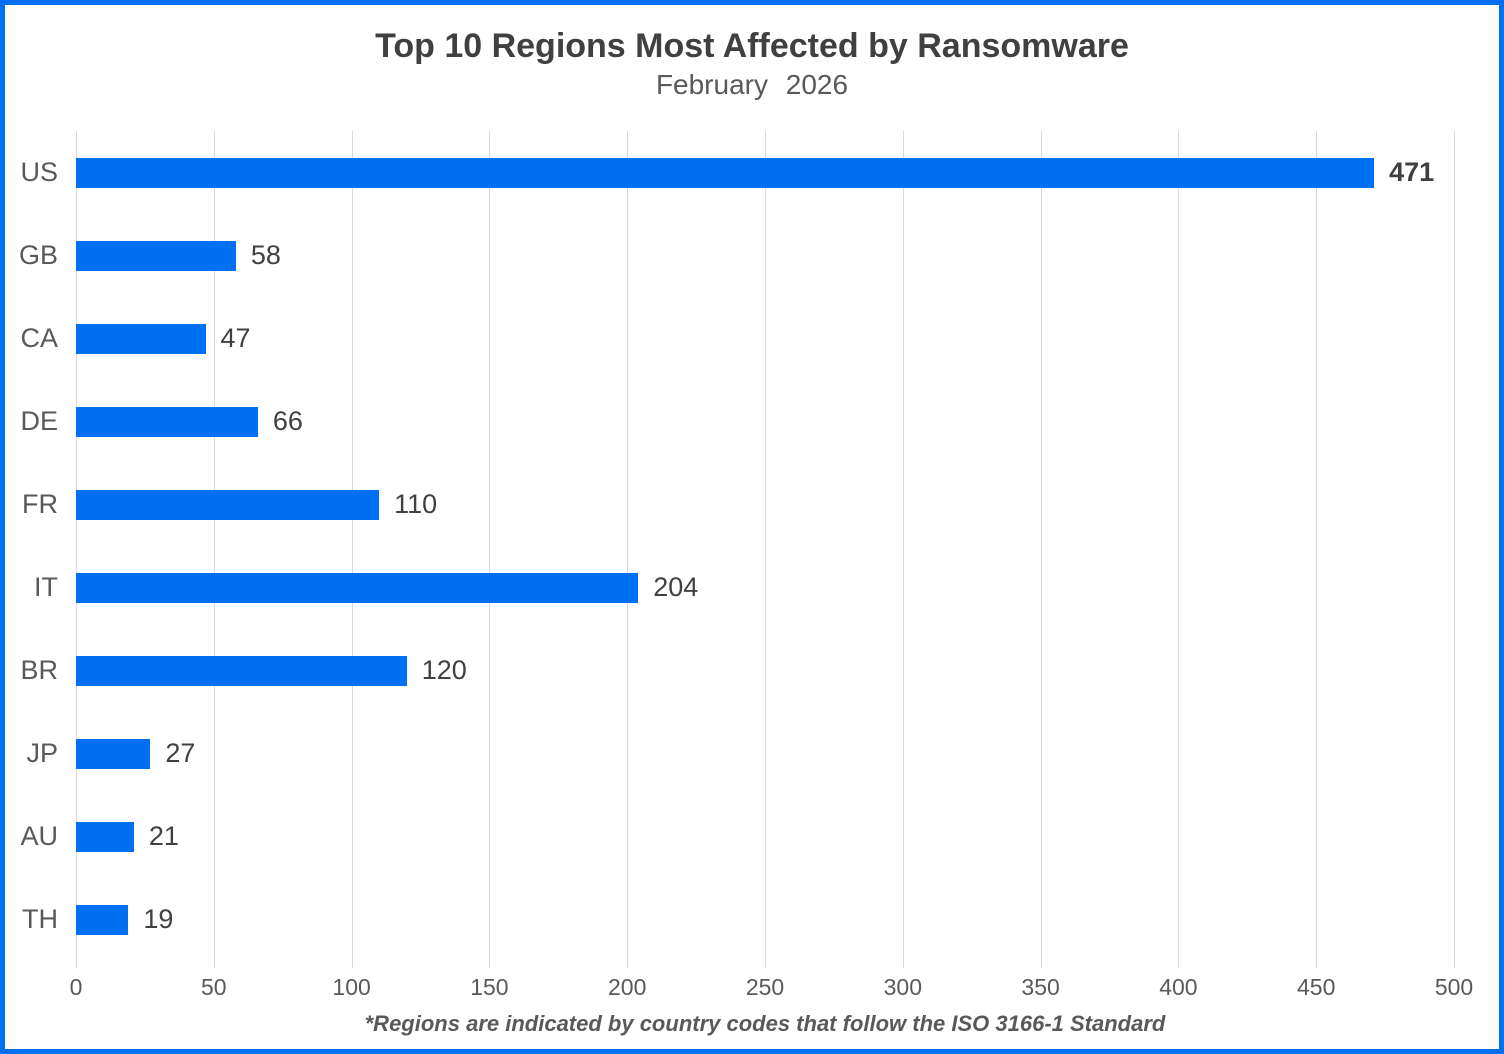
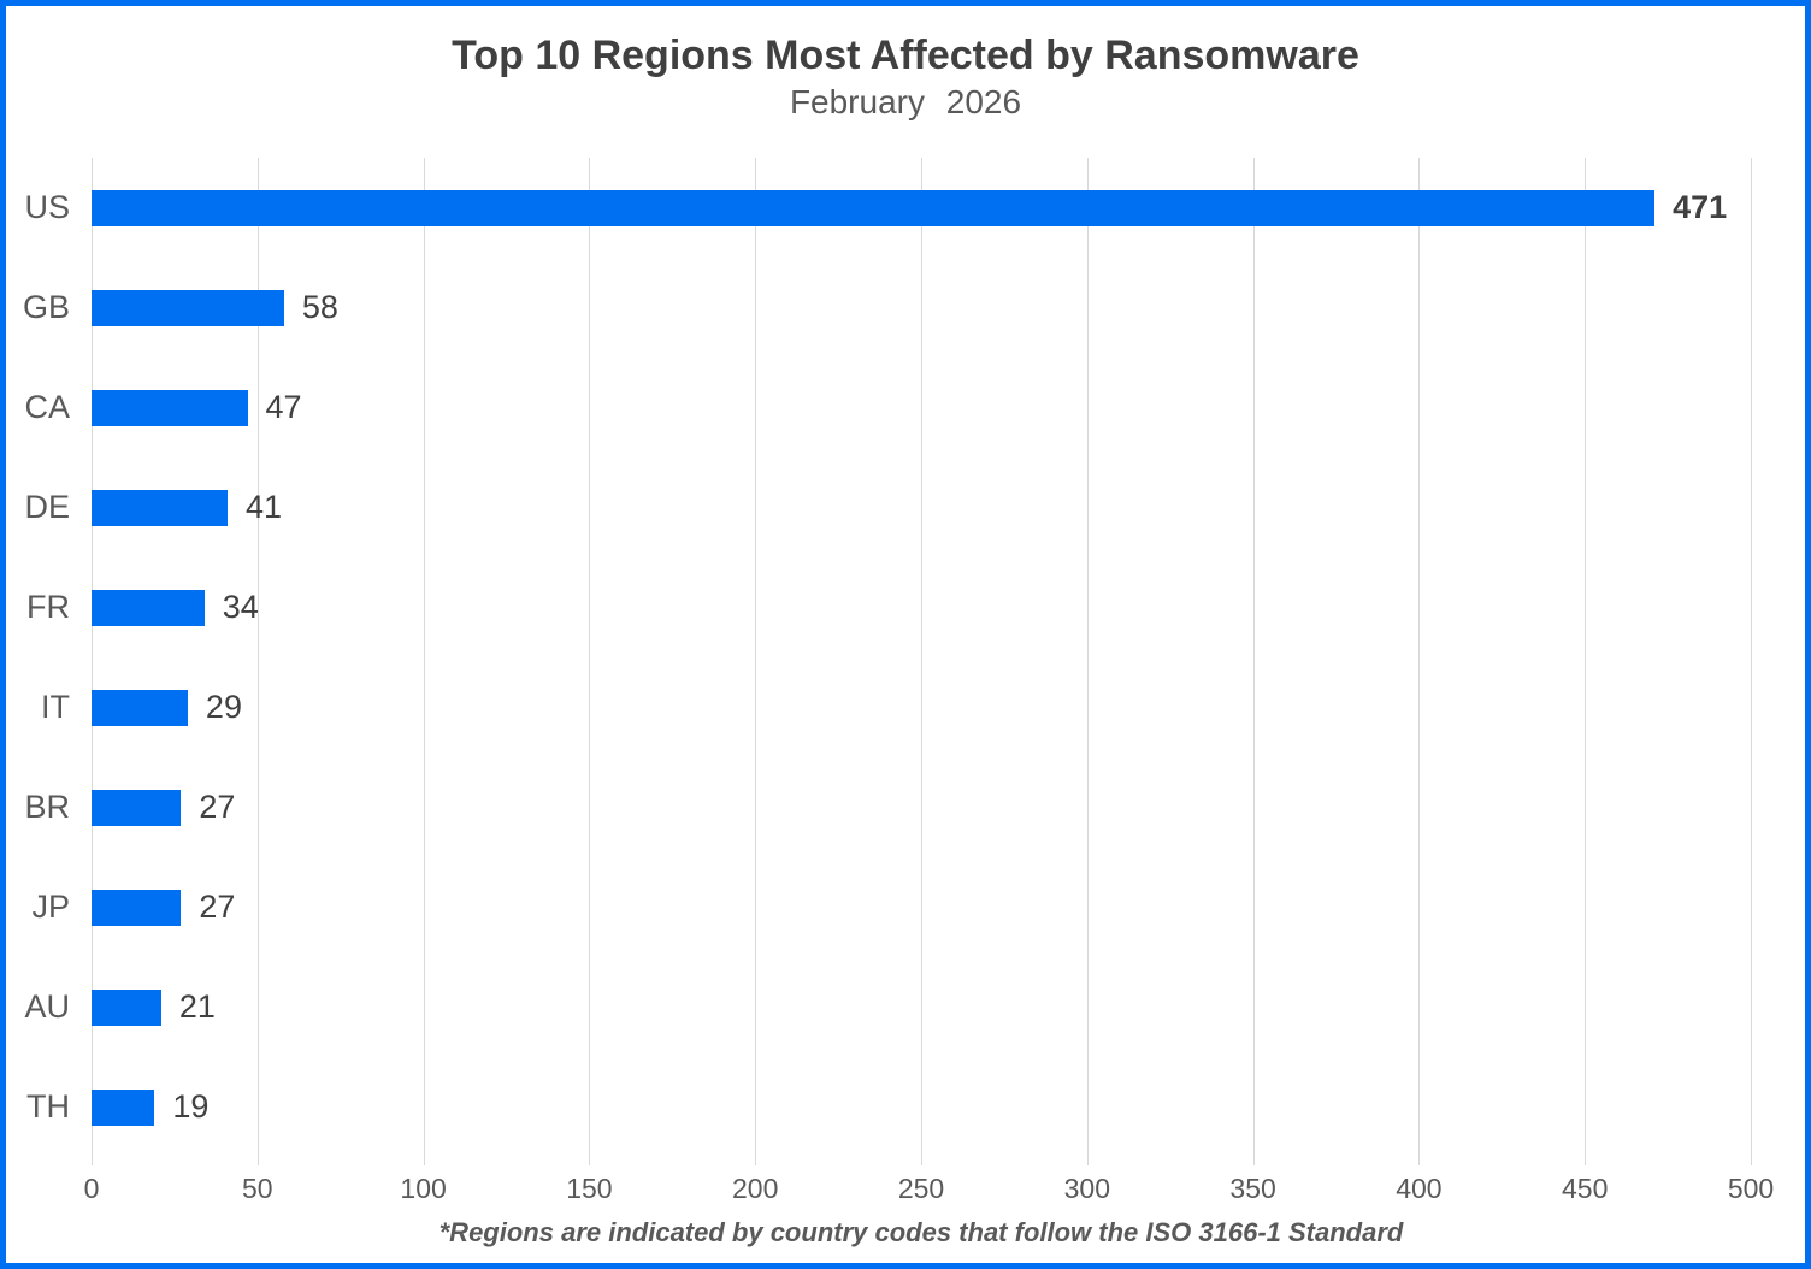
DE: 66 -> 41
FR: 110 -> 34
IT: 204 -> 29
BR: 120 -> 27
